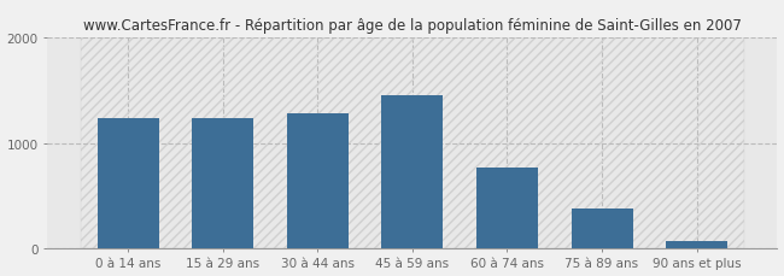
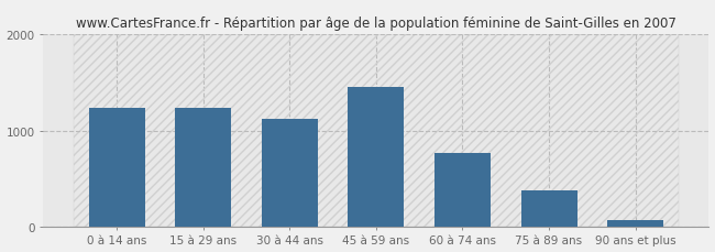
30 à 44 ans: 1280 -> 1120
